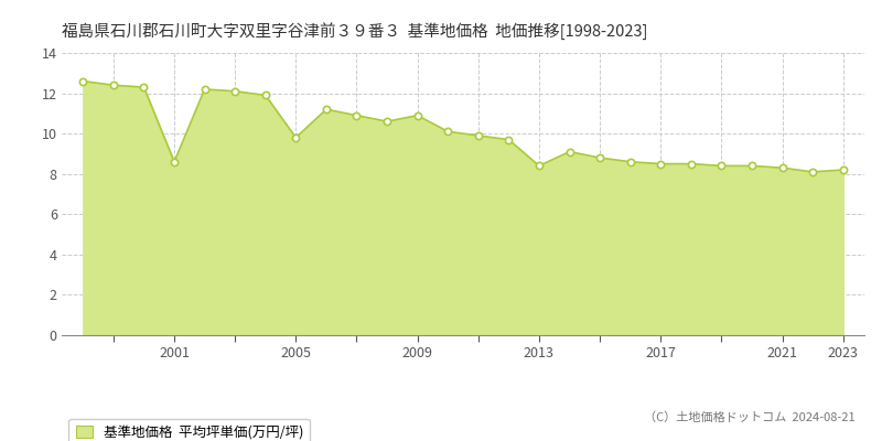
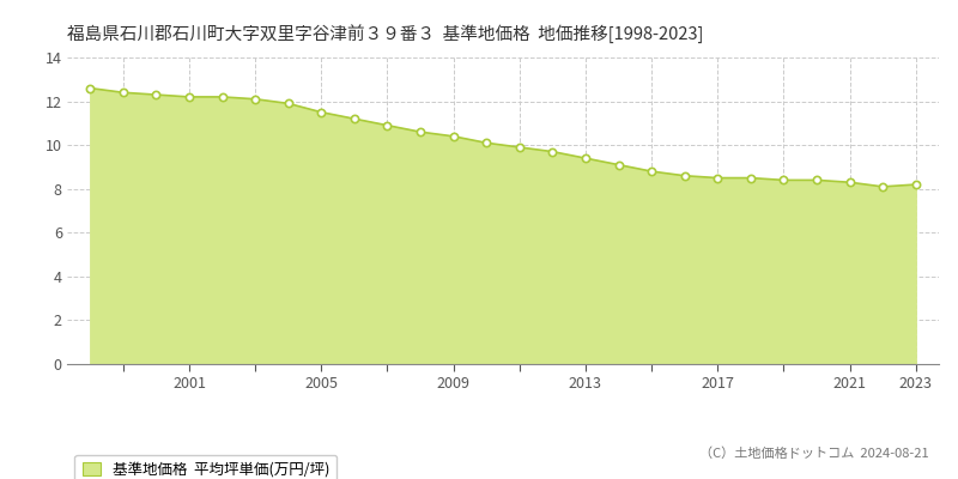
2001: 8.6 -> 12.2
2005: 9.8 -> 11.5
2009: 10.9 -> 10.4
2013: 8.4 -> 9.4
